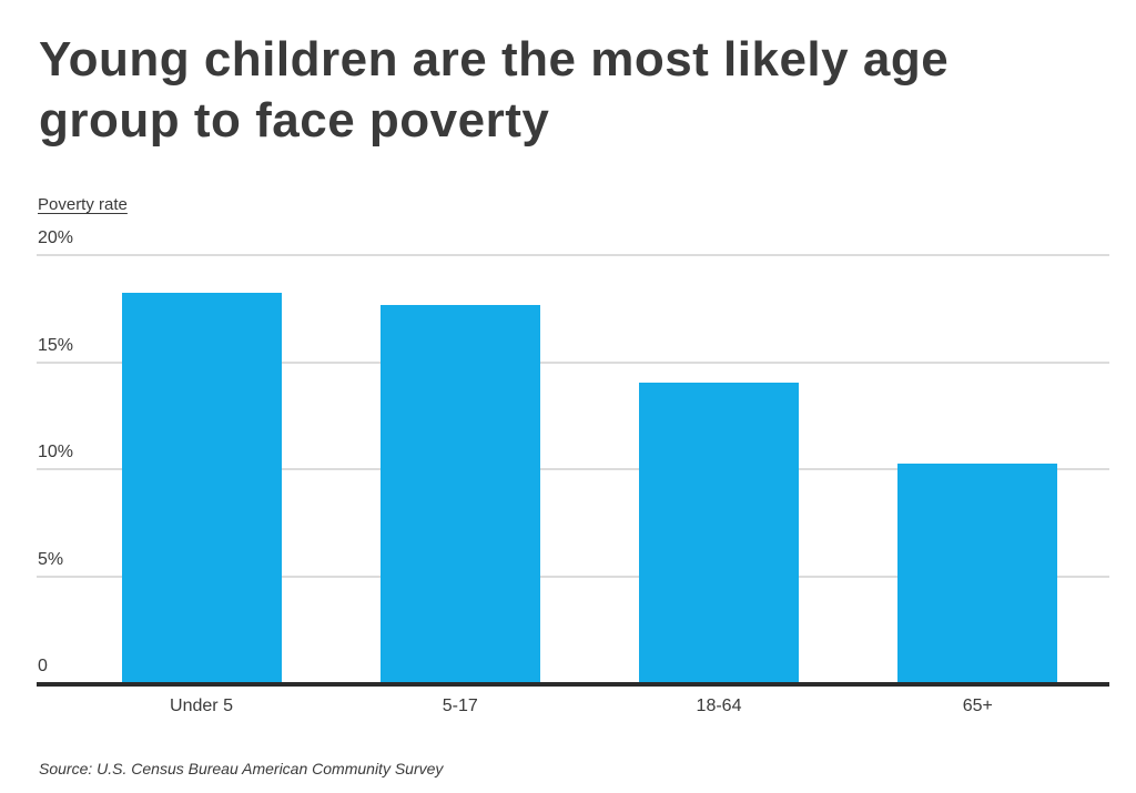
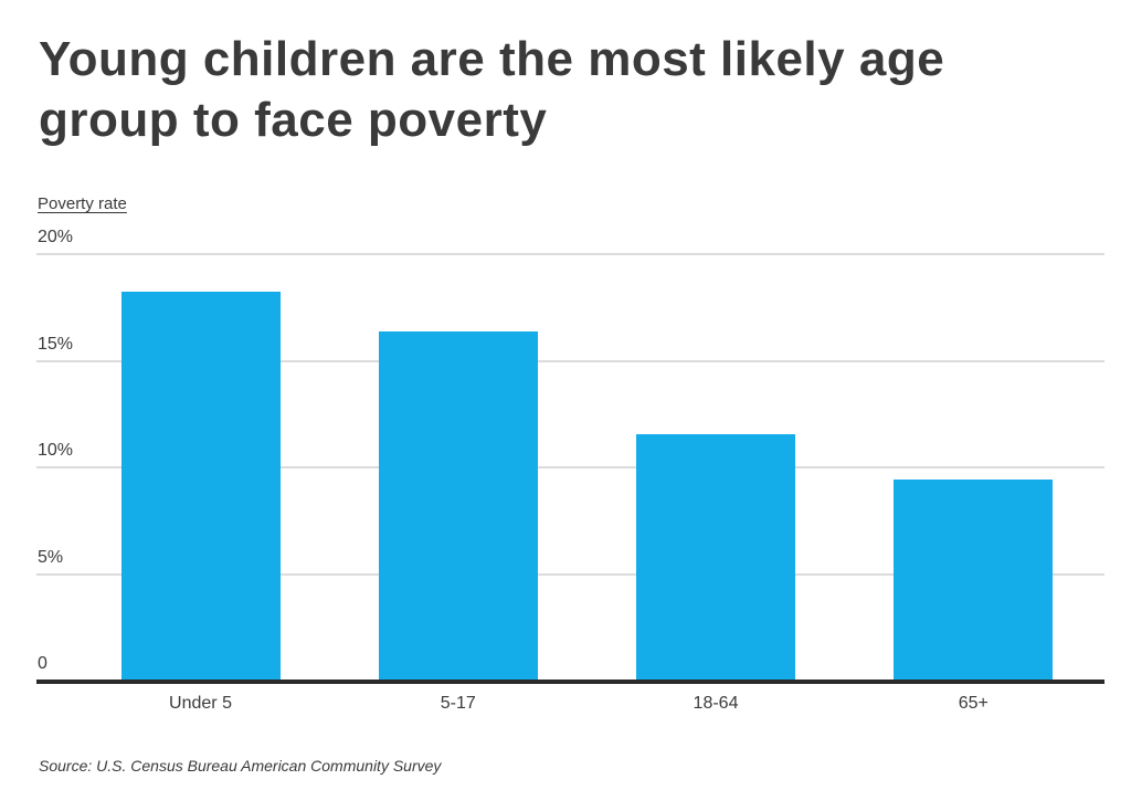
5-17: 17.6% -> 16.3%
18-64: 14.0% -> 11.5%
65+: 10.2% -> 9.4%
